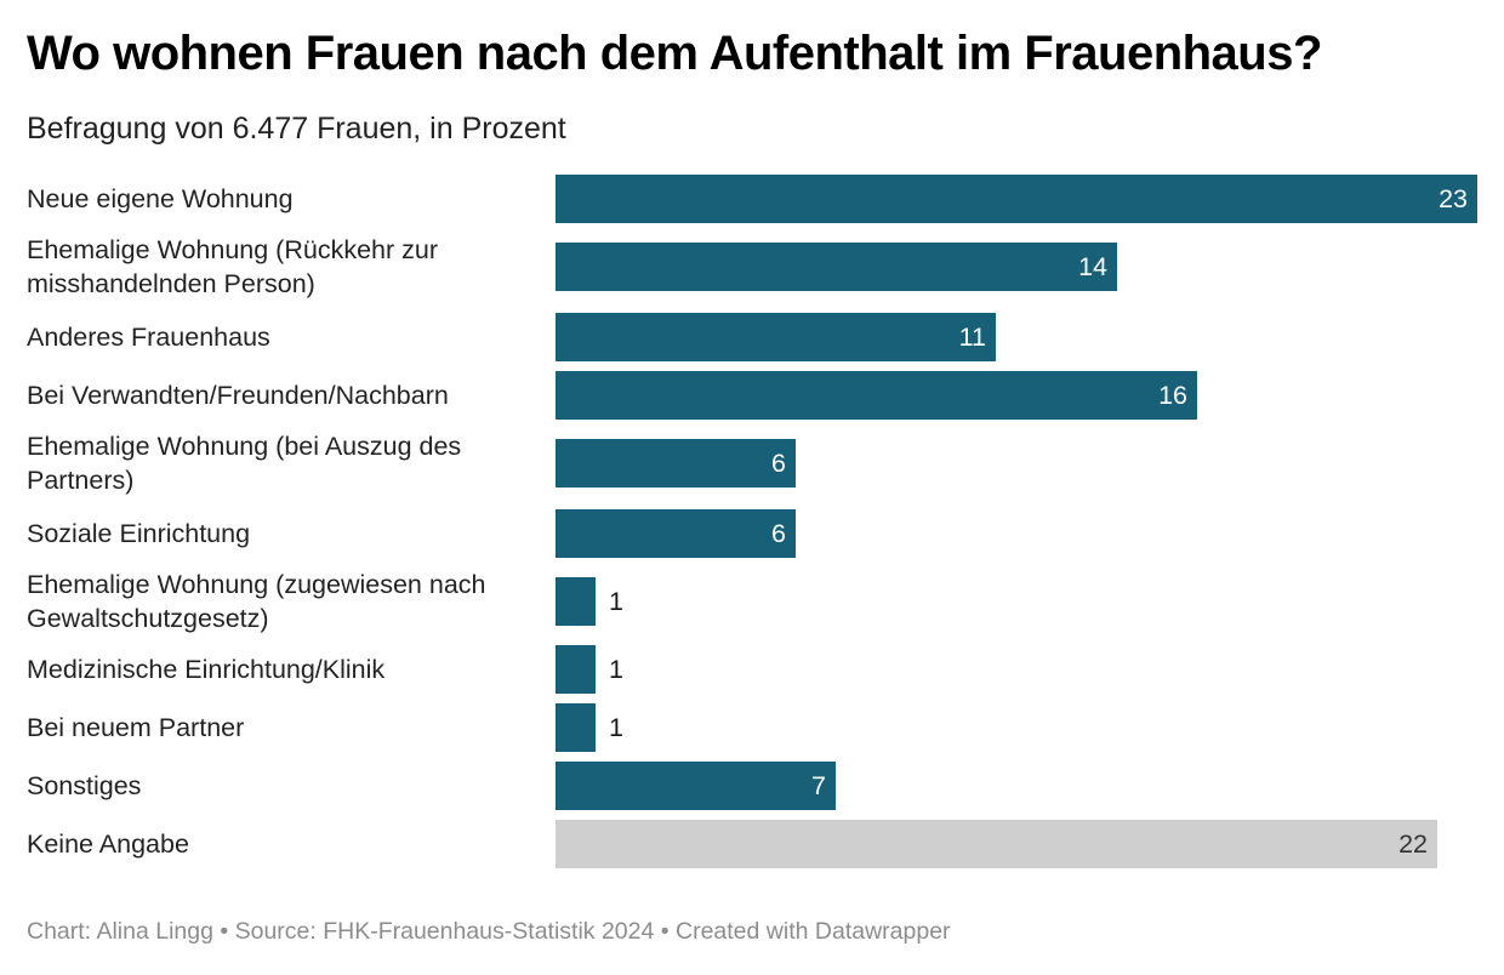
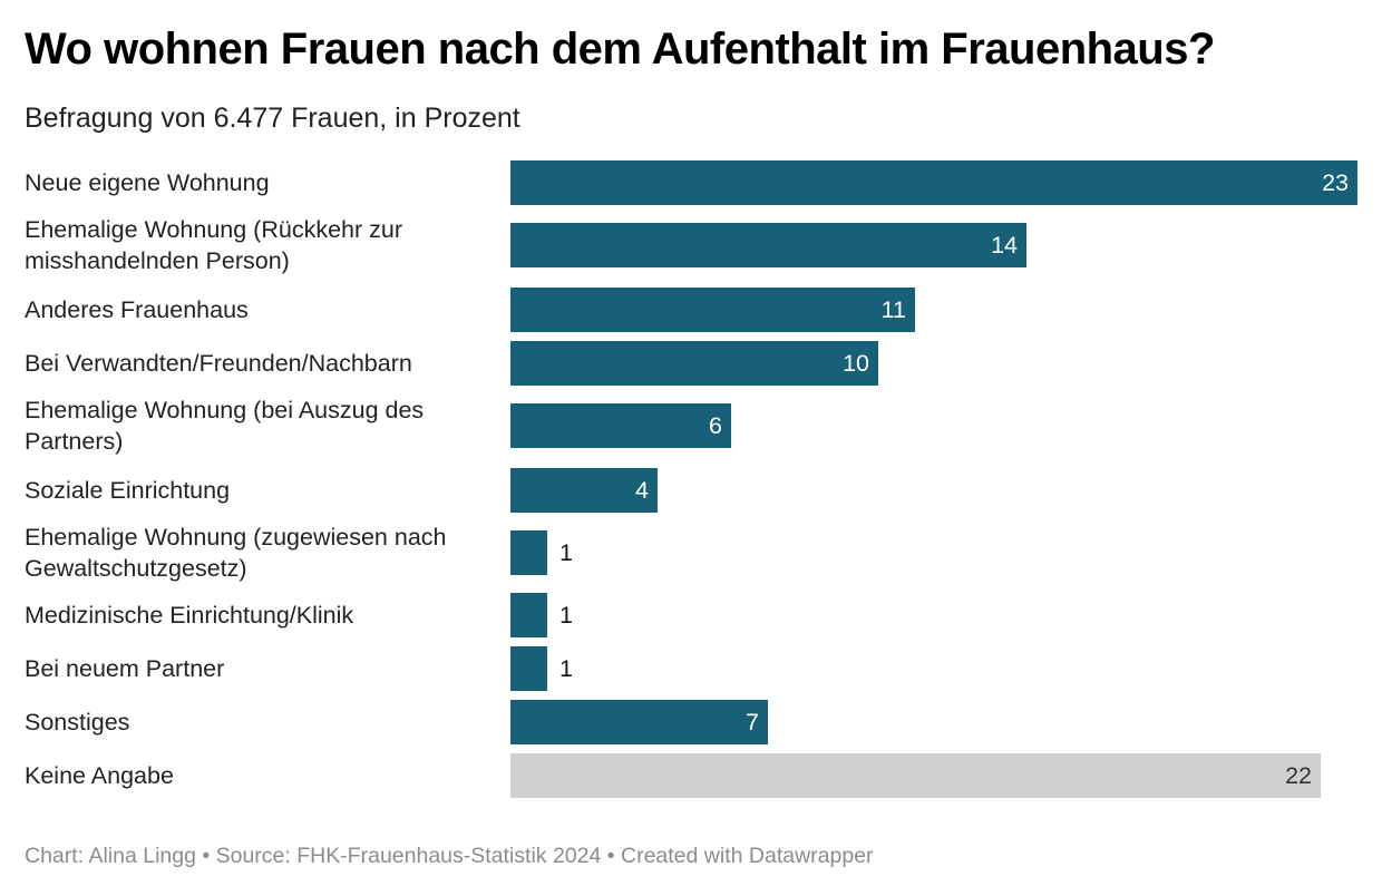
Bei Verwandten/Freunden/Nachbarn: 16 -> 10
Soziale Einrichtung: 6 -> 4
